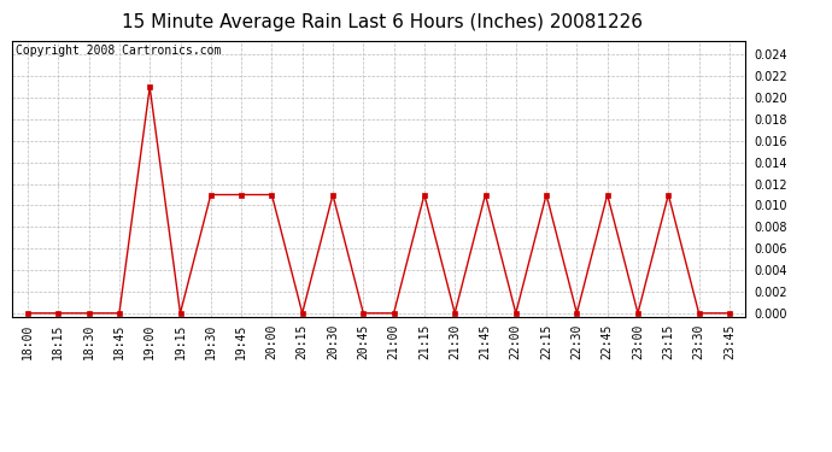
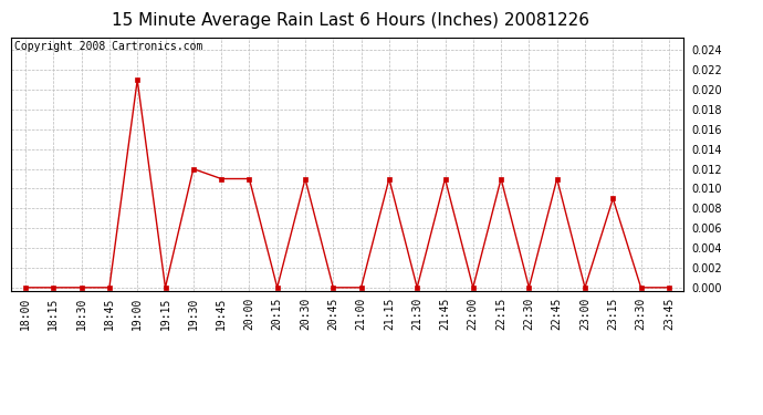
19:30: 0.011 -> 0.012
23:15: 0.011 -> 0.009
